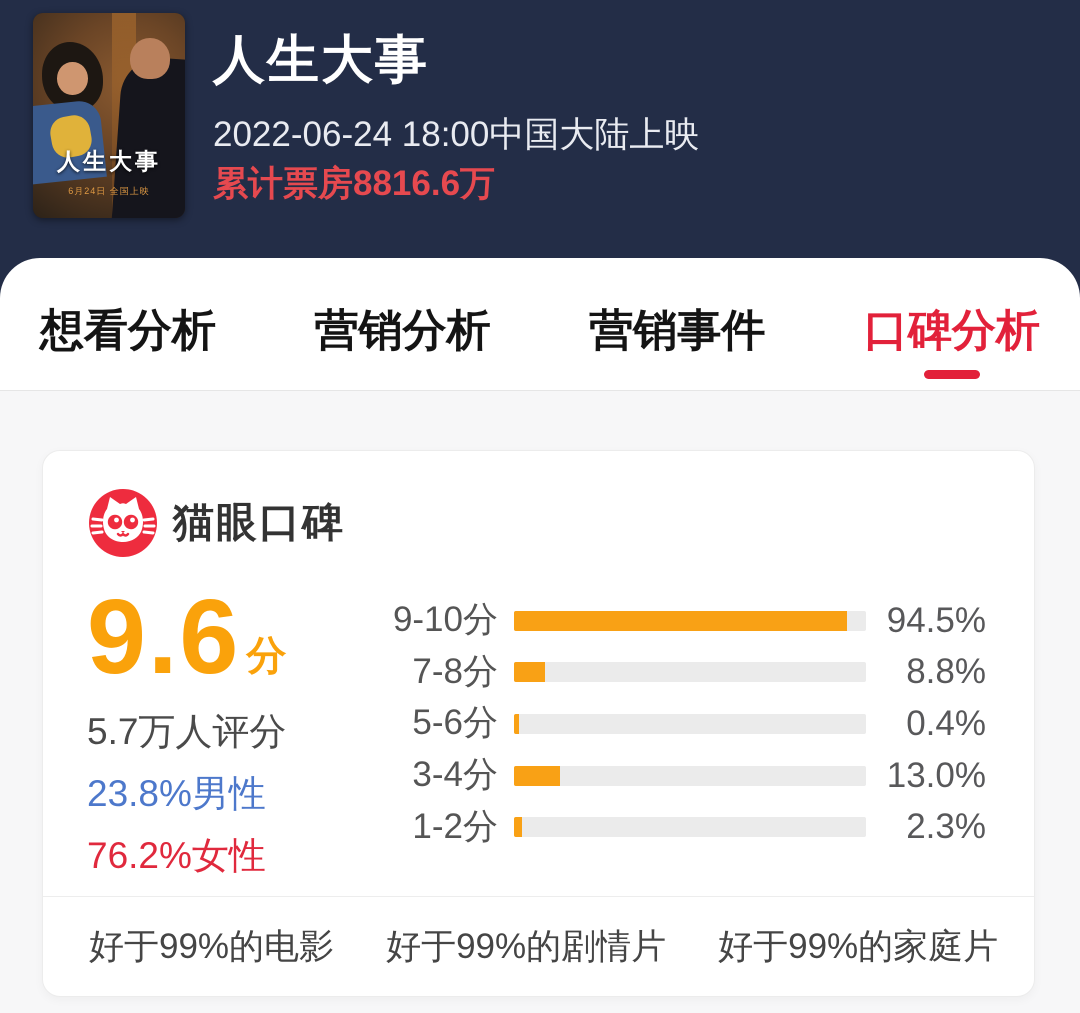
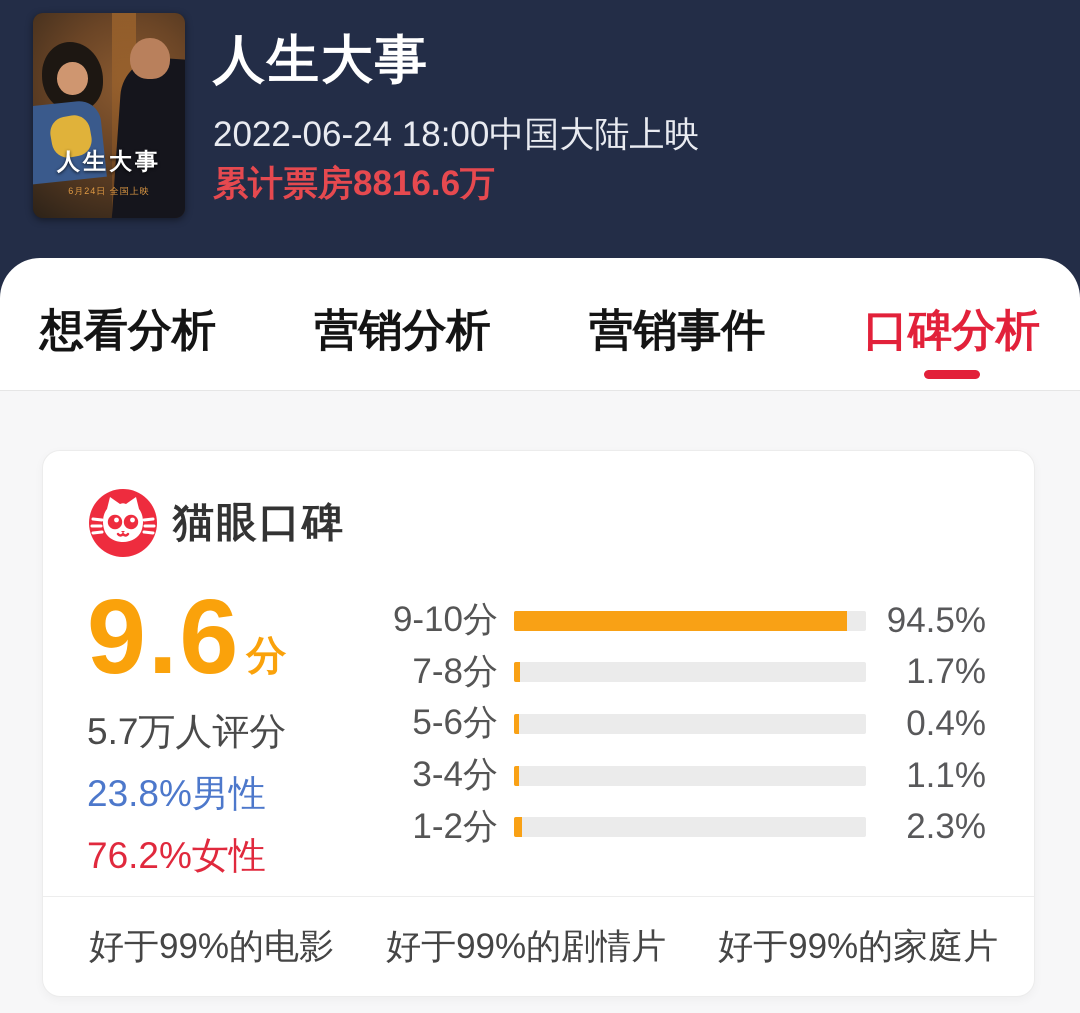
7-8分: 8.8% -> 1.7%
3-4分: 13.0% -> 1.1%
